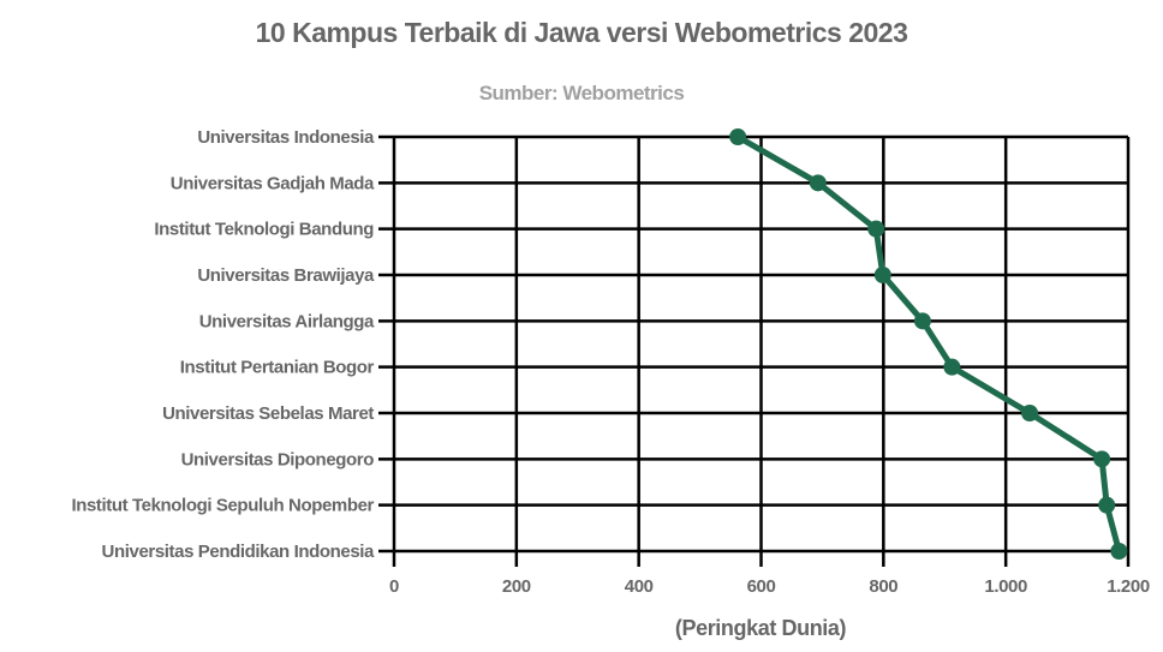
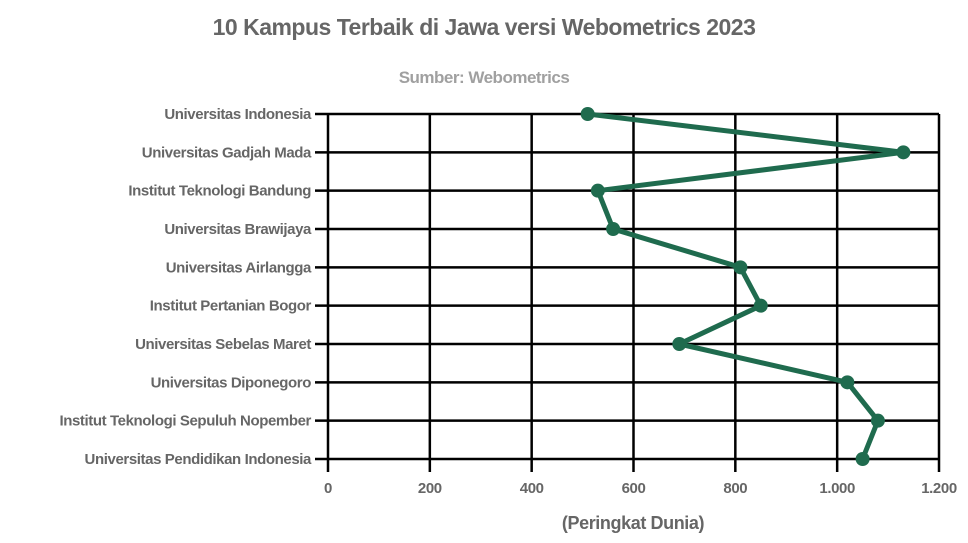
Universitas Indonesia: 560 -> 510
Universitas Gadjah Mada: 690 -> 1130
Institut Teknologi Bandung: 790 -> 530
Universitas Brawijaya: 800 -> 560
Universitas Airlangga: 860 -> 810
Institut Pertanian Bogor: 910 -> 850
Universitas Sebelas Maret: 1040 -> 690
Universitas Diponegoro: 1160 -> 1020
Institut Teknologi Sepuluh Nopember: 1160 -> 1080
Universitas Pendidikan Indonesia: 1180 -> 1050
